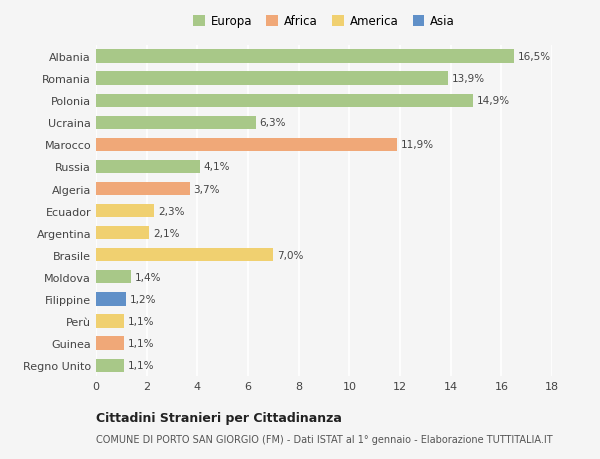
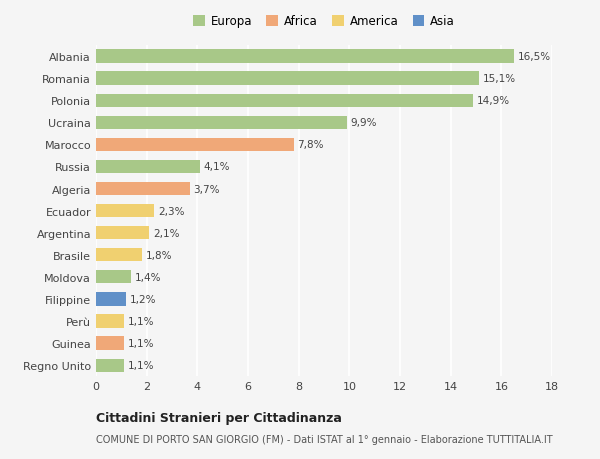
Romania: 13,9% -> 15,1%
Ucraina: 6,3% -> 9,9%
Marocco: 11,9% -> 7,8%
Brasile: 7,0% -> 1,8%
